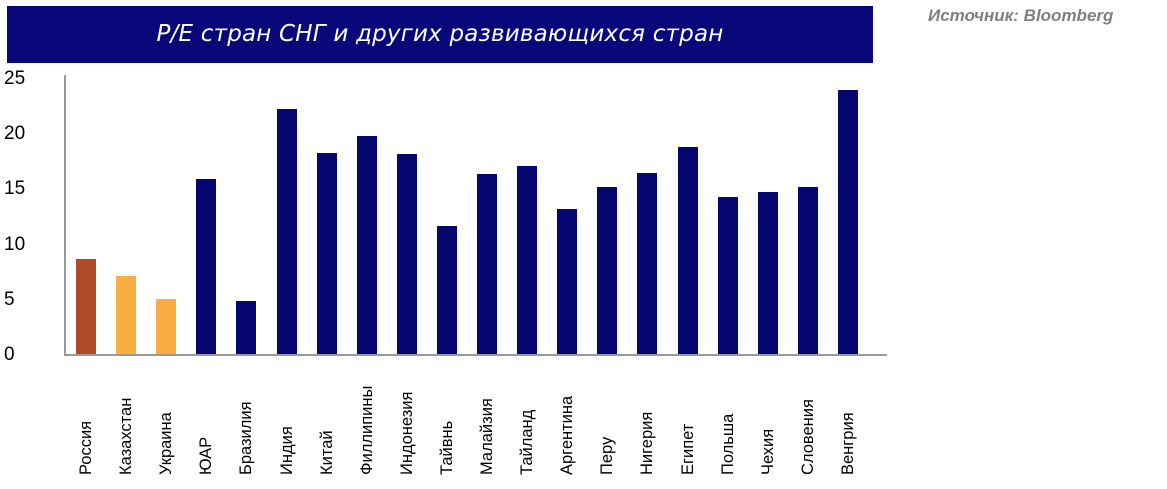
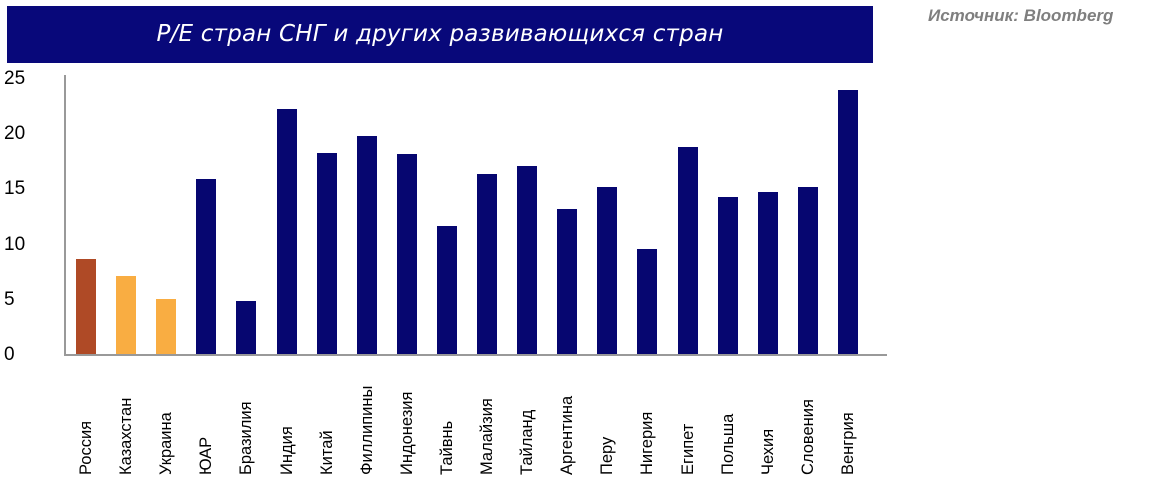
Нигерия: 16.5 -> 9.6
